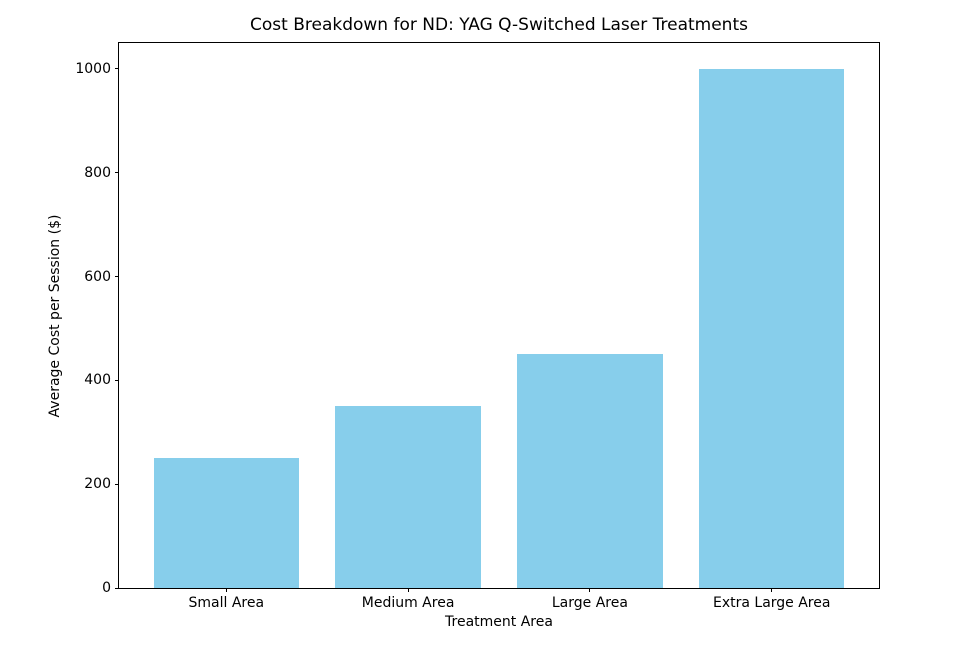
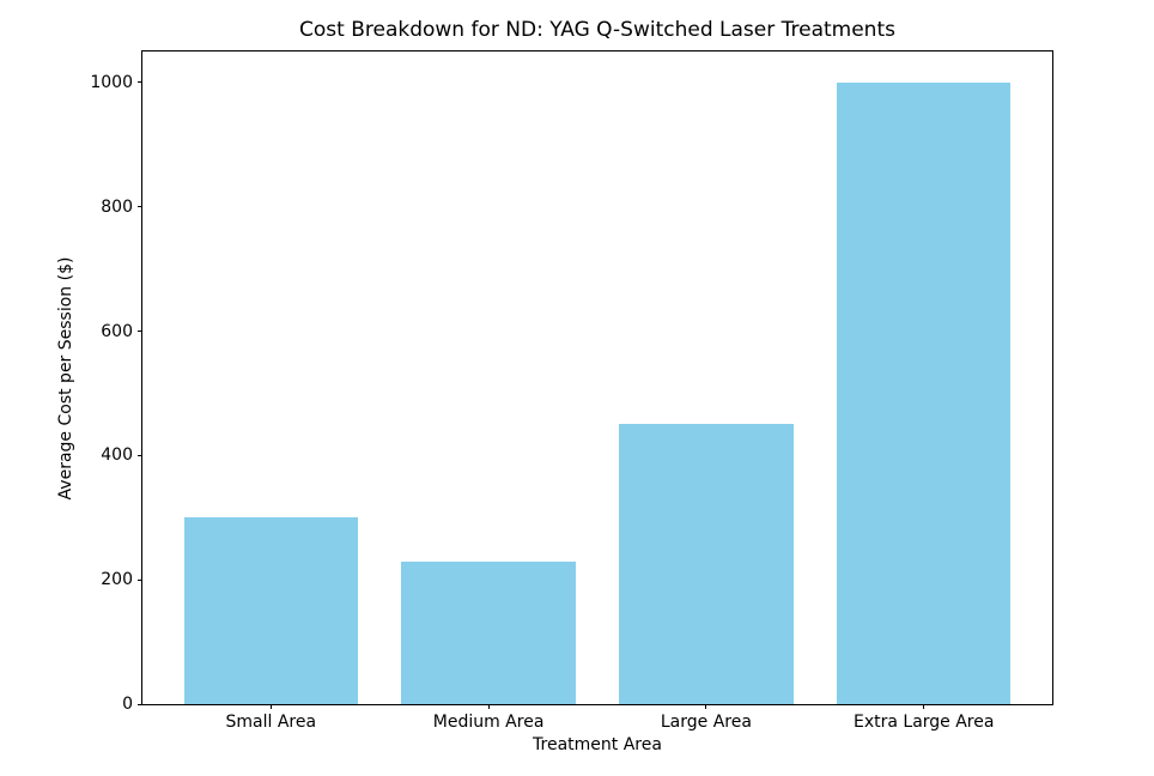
Small Area: 250 -> 300
Medium Area: 350 -> 230
